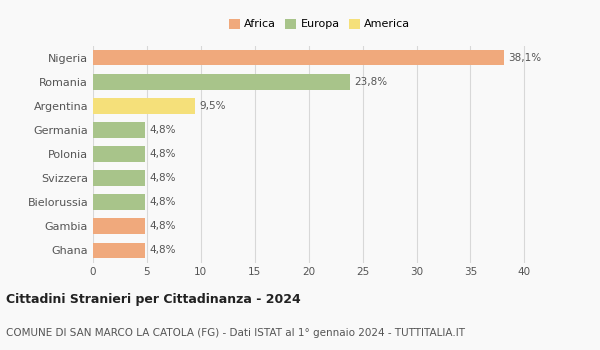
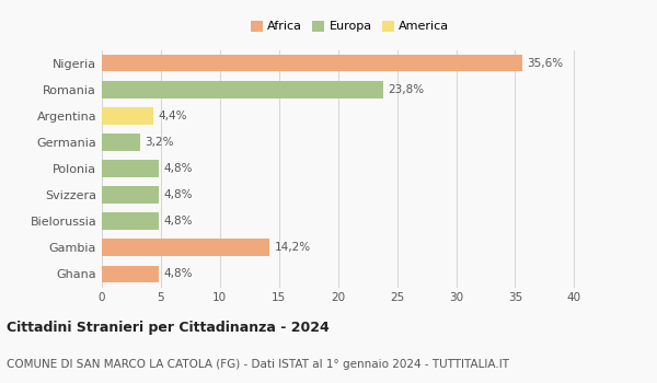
Nigeria: 38,1% -> 35,6%
Argentina: 9,5% -> 4,4%
Germania: 4,8% -> 3,2%
Gambia: 4,8% -> 14,2%
